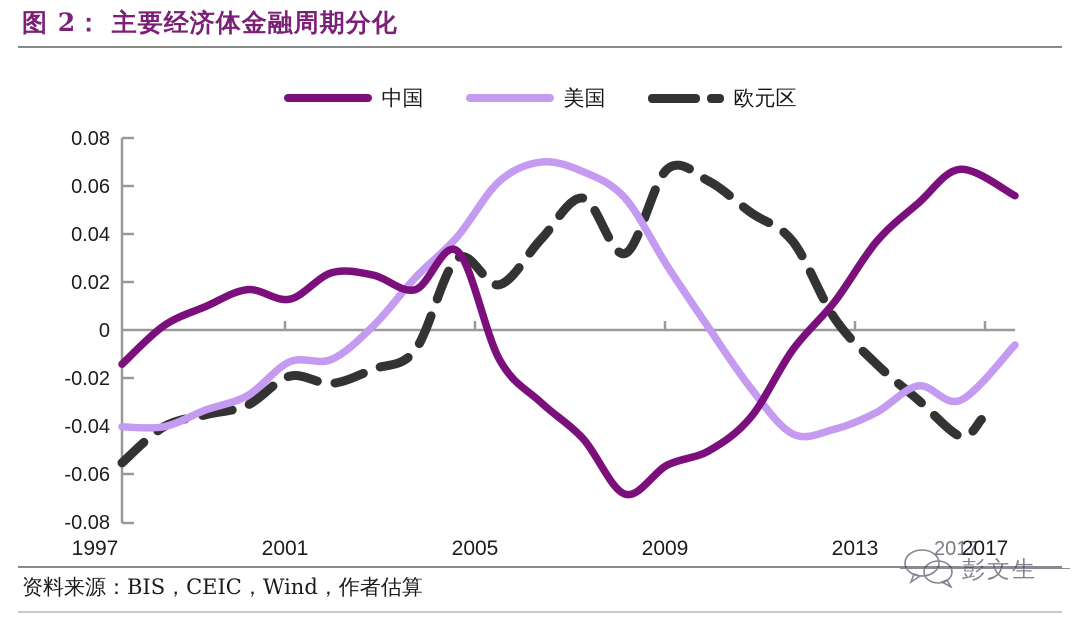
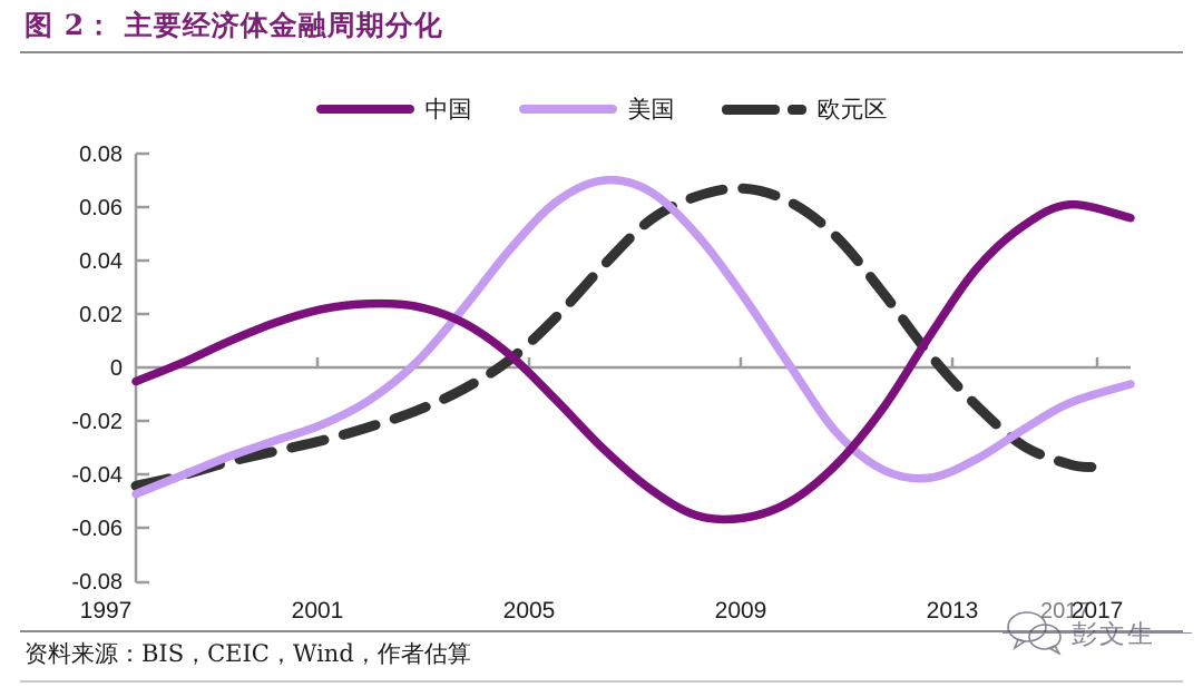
中国/1997: -0.014 -> -0.005
美国/1997: -0.040 -> -0.047
欧元区/1997: -0.055 -> -0.044
中国/2001: 0.013 -> 0.022
美国/2001: -0.013 -> -0.021
欧元区/2001: -0.019 -> -0.027
中国/2005: 0.033 -> 0.005
美国/2005: 0.039 -> 0.044
欧元区/2005: 0.030 -> 0.003
中国/2009: -0.068 -> -0.055
美国/2009: 0.055 -> 0.050
欧元区/2009: 0.032 -> 0.064
中国/2013: -0.008 -> -0.015
美国/2013: -0.043 -> -0.038
欧元区/2013: 0.037 -> 0.028
中国/2017: 0.067 -> 0.061
美国/2017: -0.029 -> -0.013
欧元区/2017: -0.044 -> -0.036
